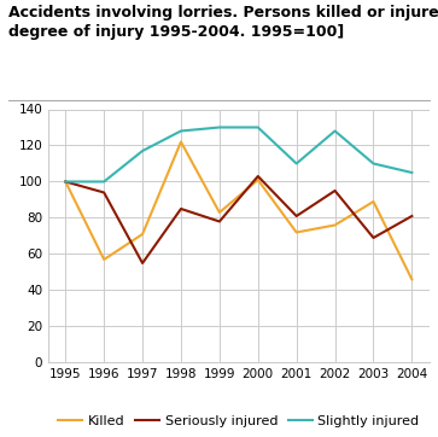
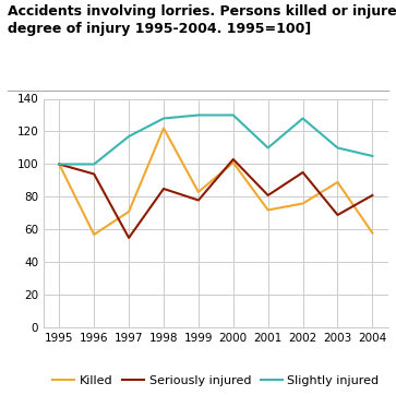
Killed/2004: 46 -> 58
